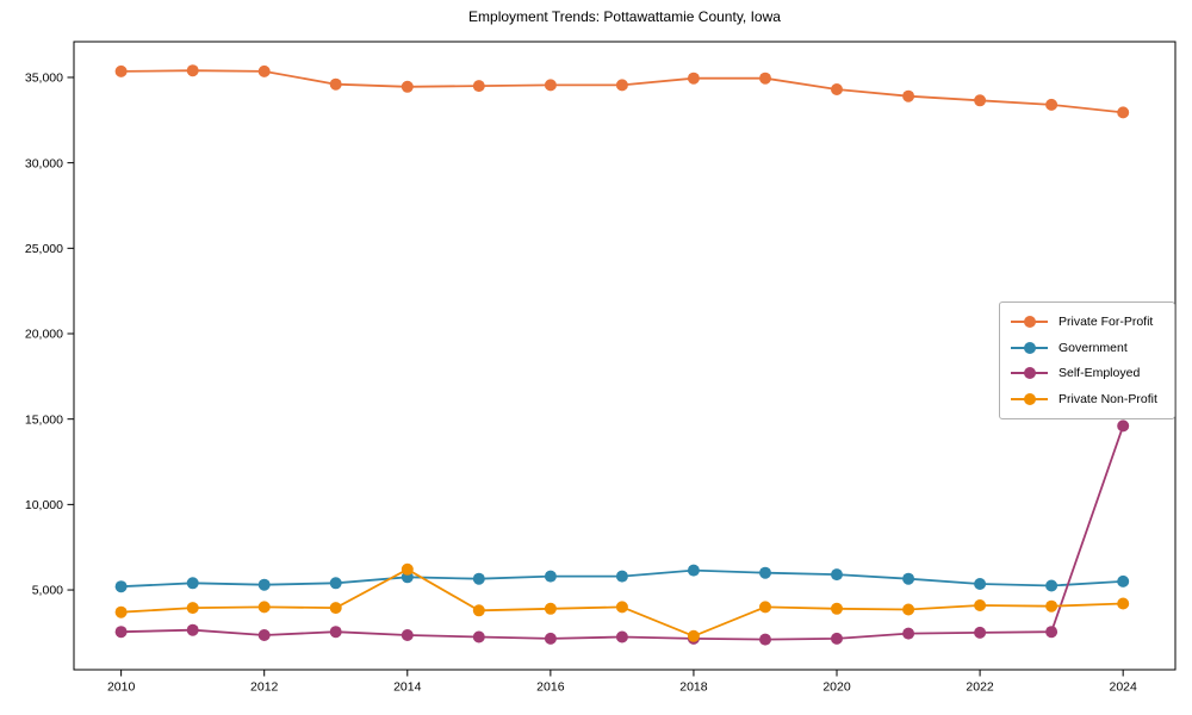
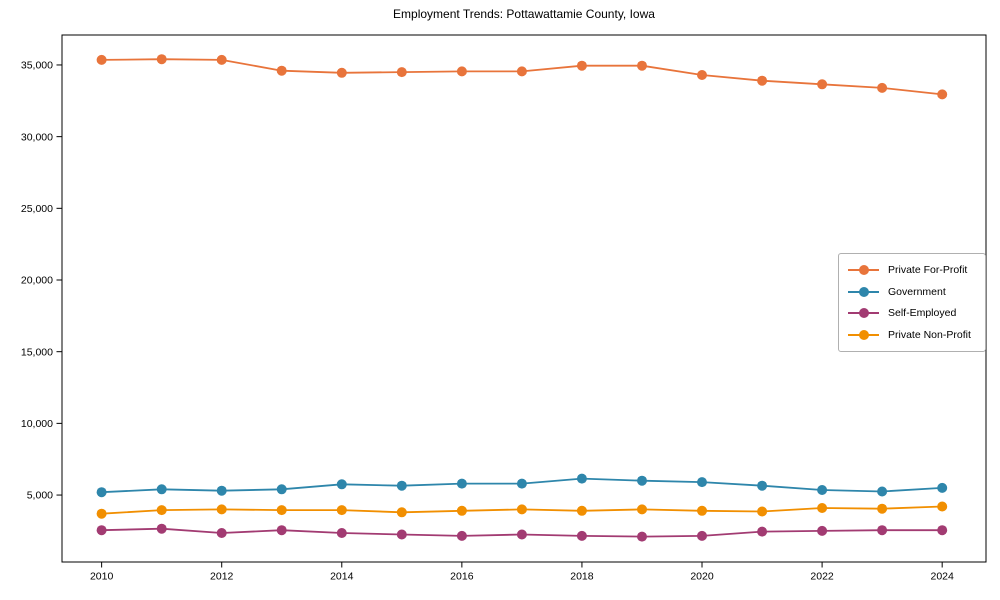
Private Non-Profit/2014: 6200 -> 4000
Private Non-Profit/2018: 2300 -> 3900
Self-Employed/2024: 14600 -> 2600
